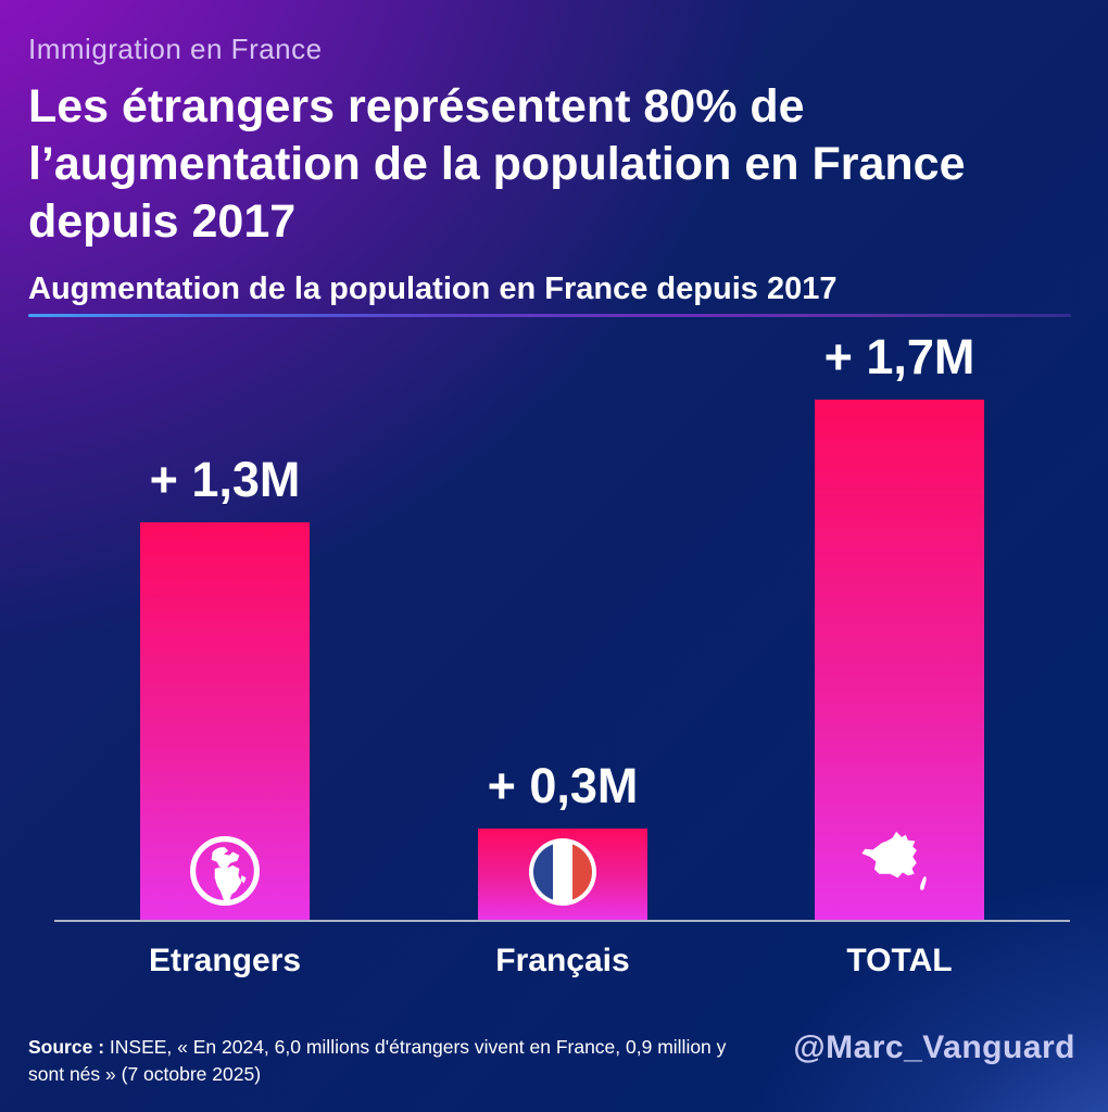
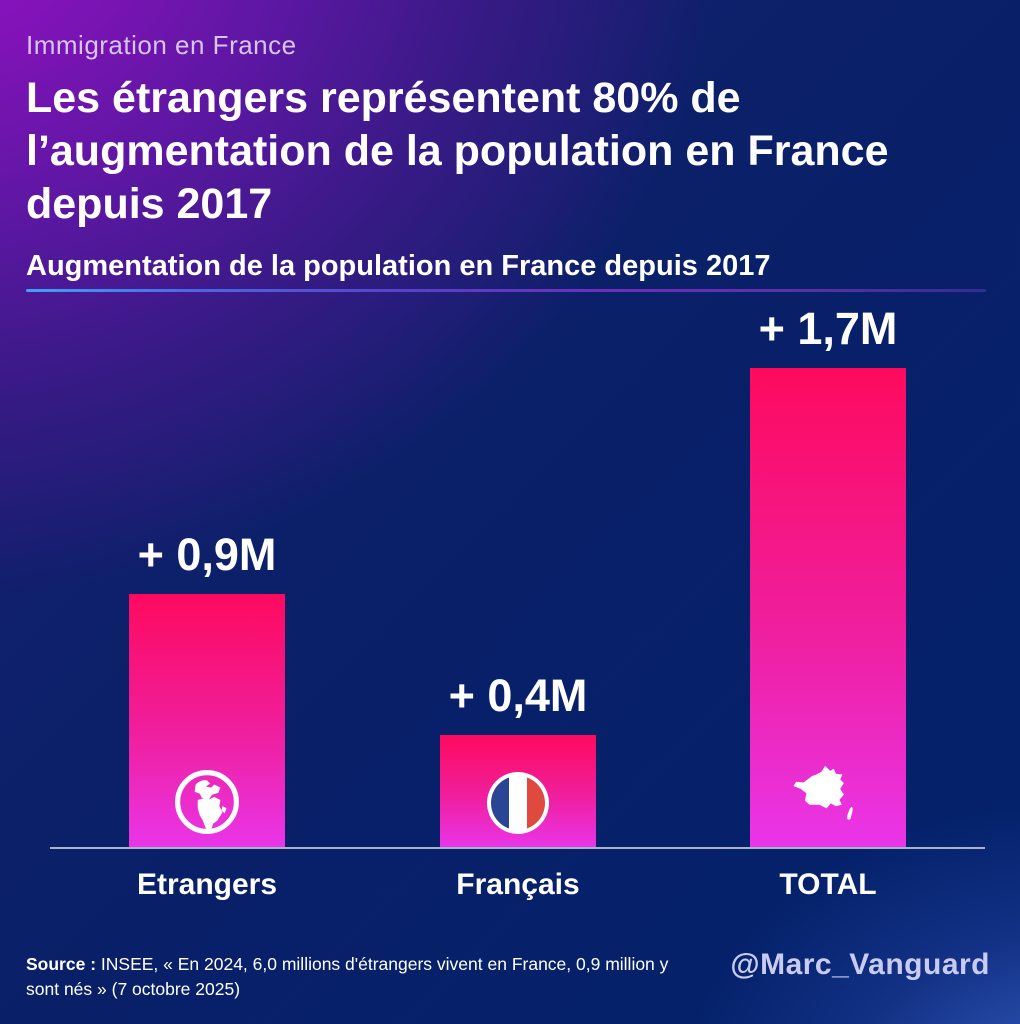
Etrangers: 1,3M -> 0,9M
Français: 0,3M -> 0,4M
